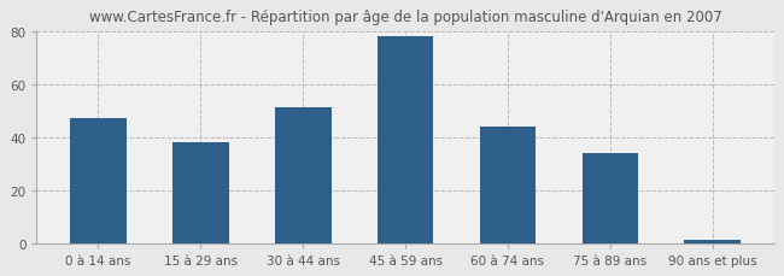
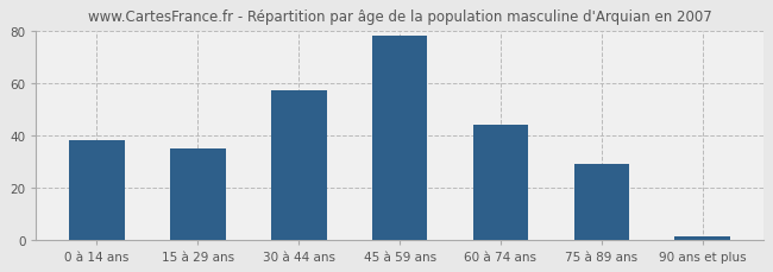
0 à 14 ans: 47 -> 38
15 à 29 ans: 38 -> 35
30 à 44 ans: 51 -> 57
75 à 89 ans: 34 -> 29
